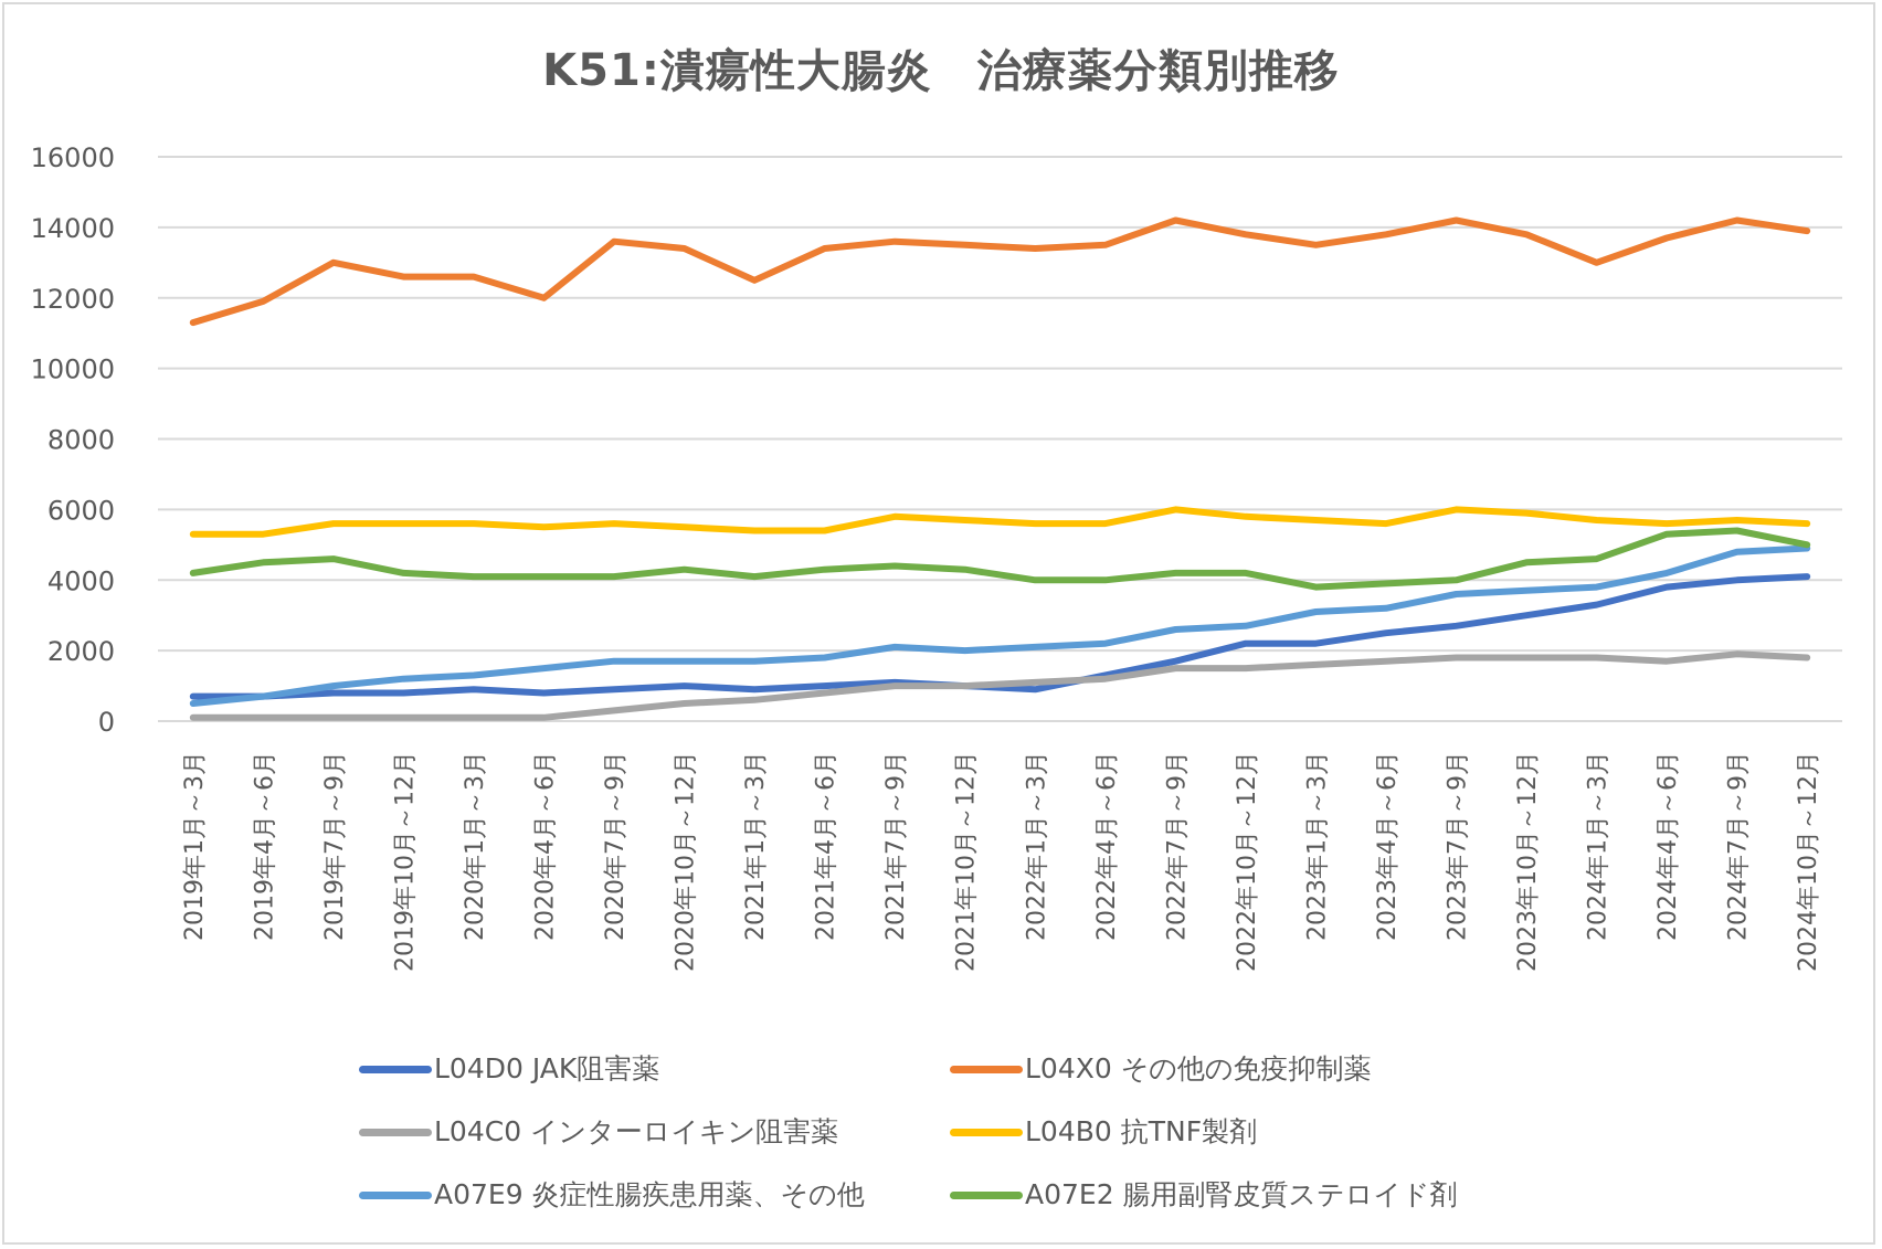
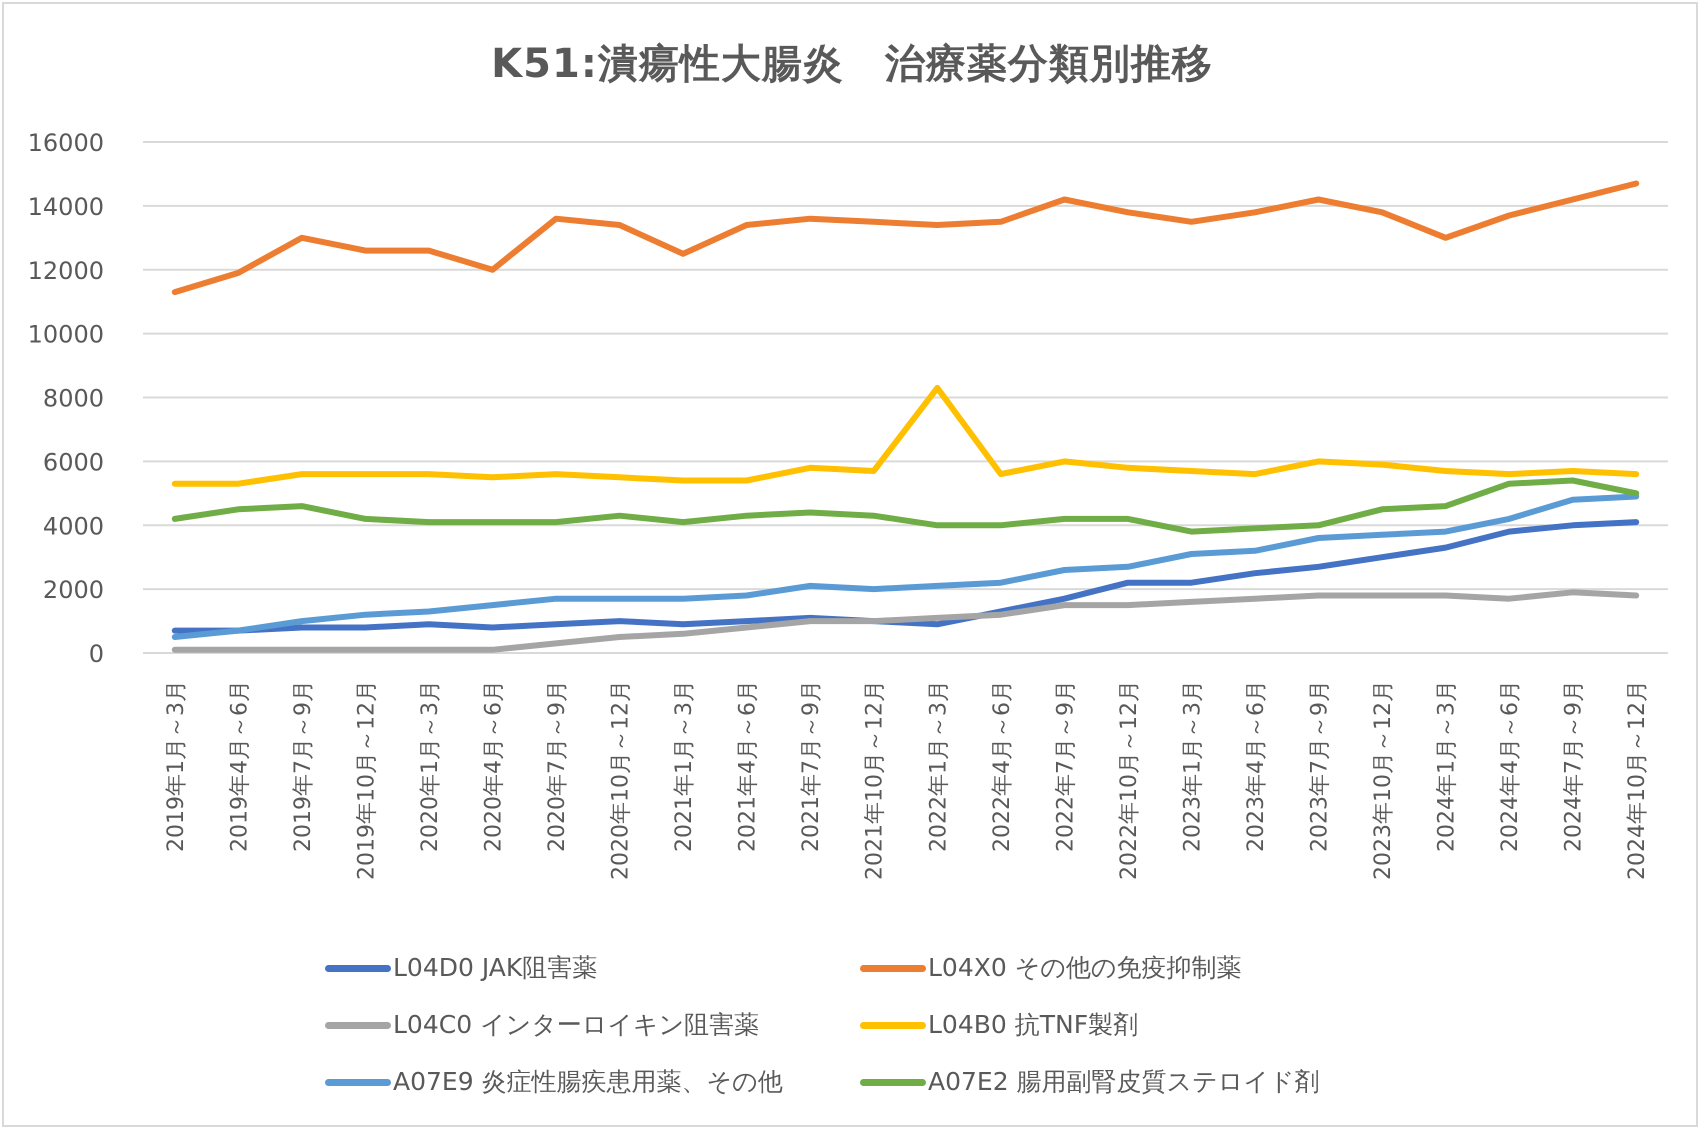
L04B0 抗TNF製剤/2022年1月～3月: 5600 -> 8300
L04X0 その他の免疫抑制薬/2024年10月～12月: 13900 -> 14700
